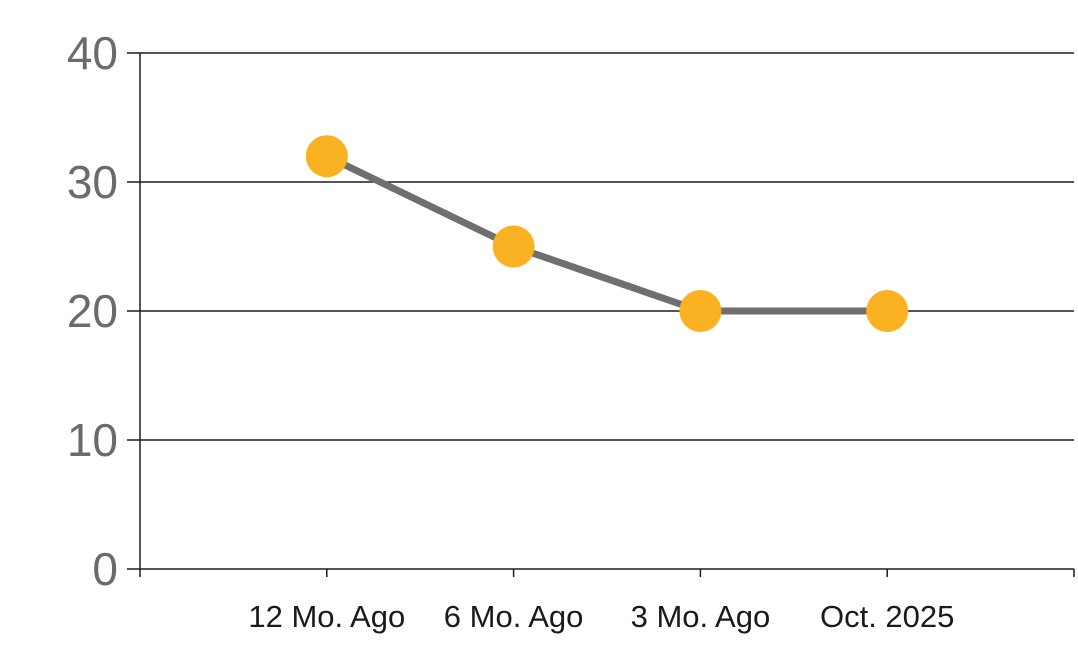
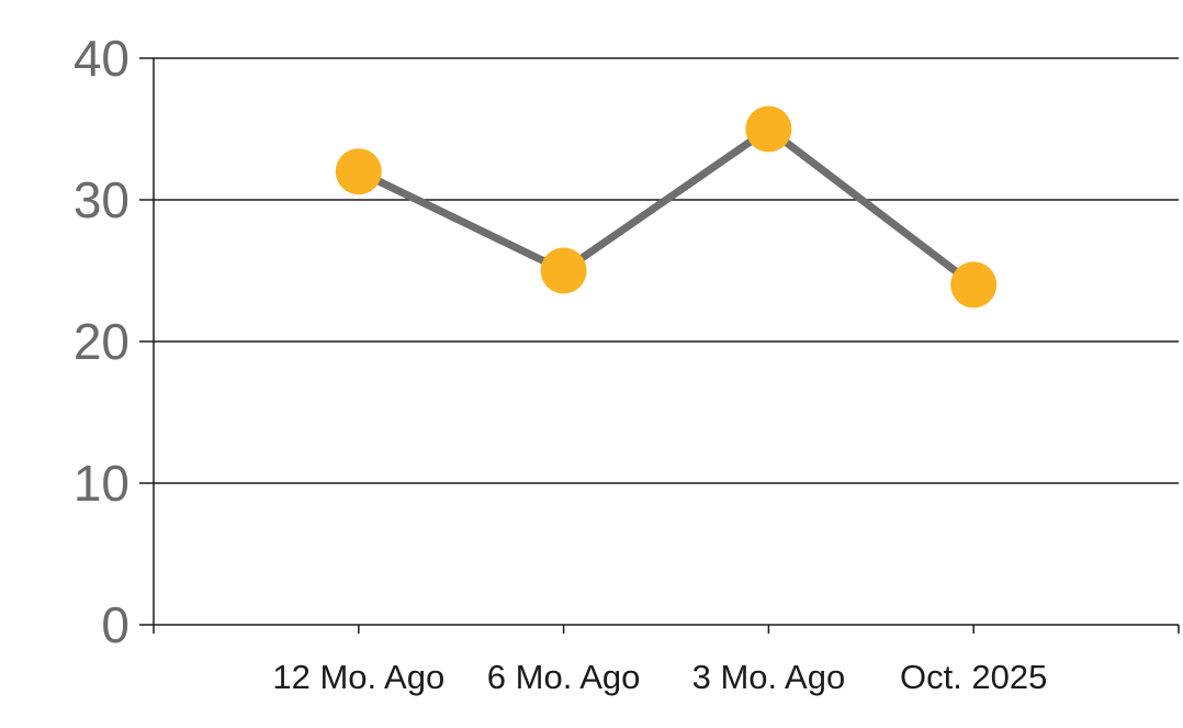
3 Mo. Ago: 20 -> 35
Oct. 2025: 20 -> 24
